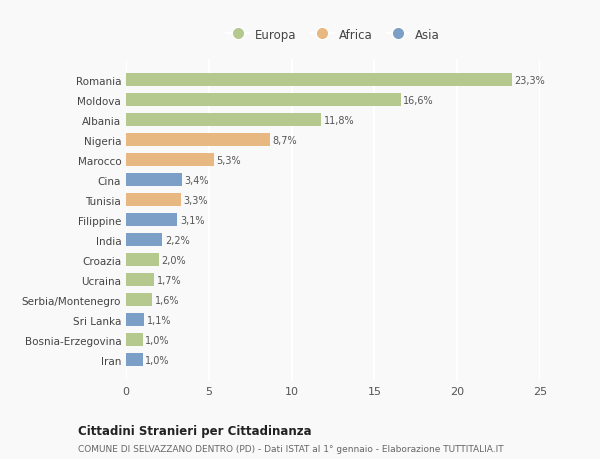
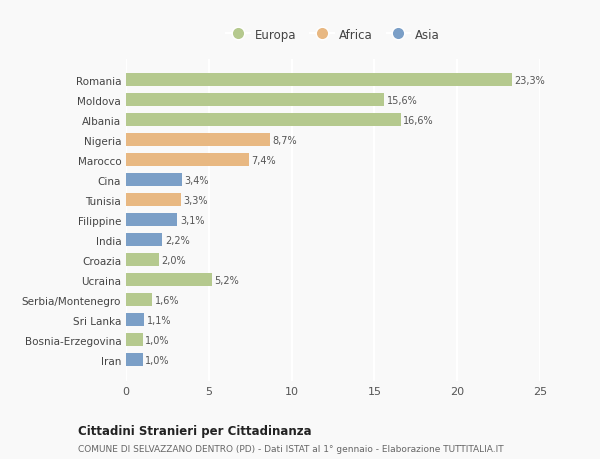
Moldova: 16,6% -> 15,6%
Albania: 11,8% -> 16,6%
Marocco: 5,3% -> 7,4%
Ucraina: 1,7% -> 5,2%
